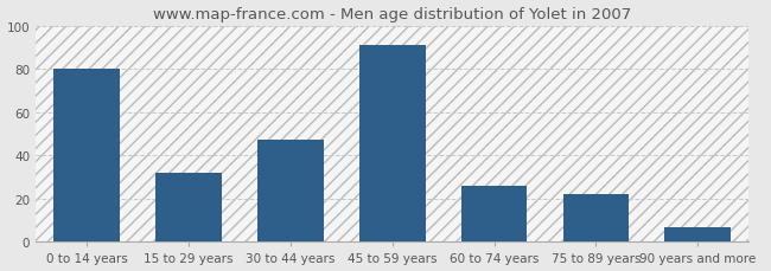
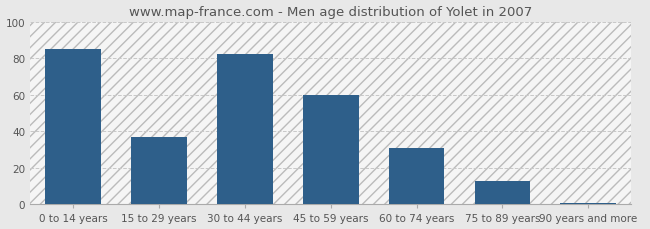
0 to 14 years: 80 -> 85
15 to 29 years: 32 -> 37
30 to 44 years: 47 -> 82
45 to 59 years: 91 -> 60
60 to 74 years: 26 -> 31
75 to 89 years: 22 -> 13
90 years and more: 7 -> 1
